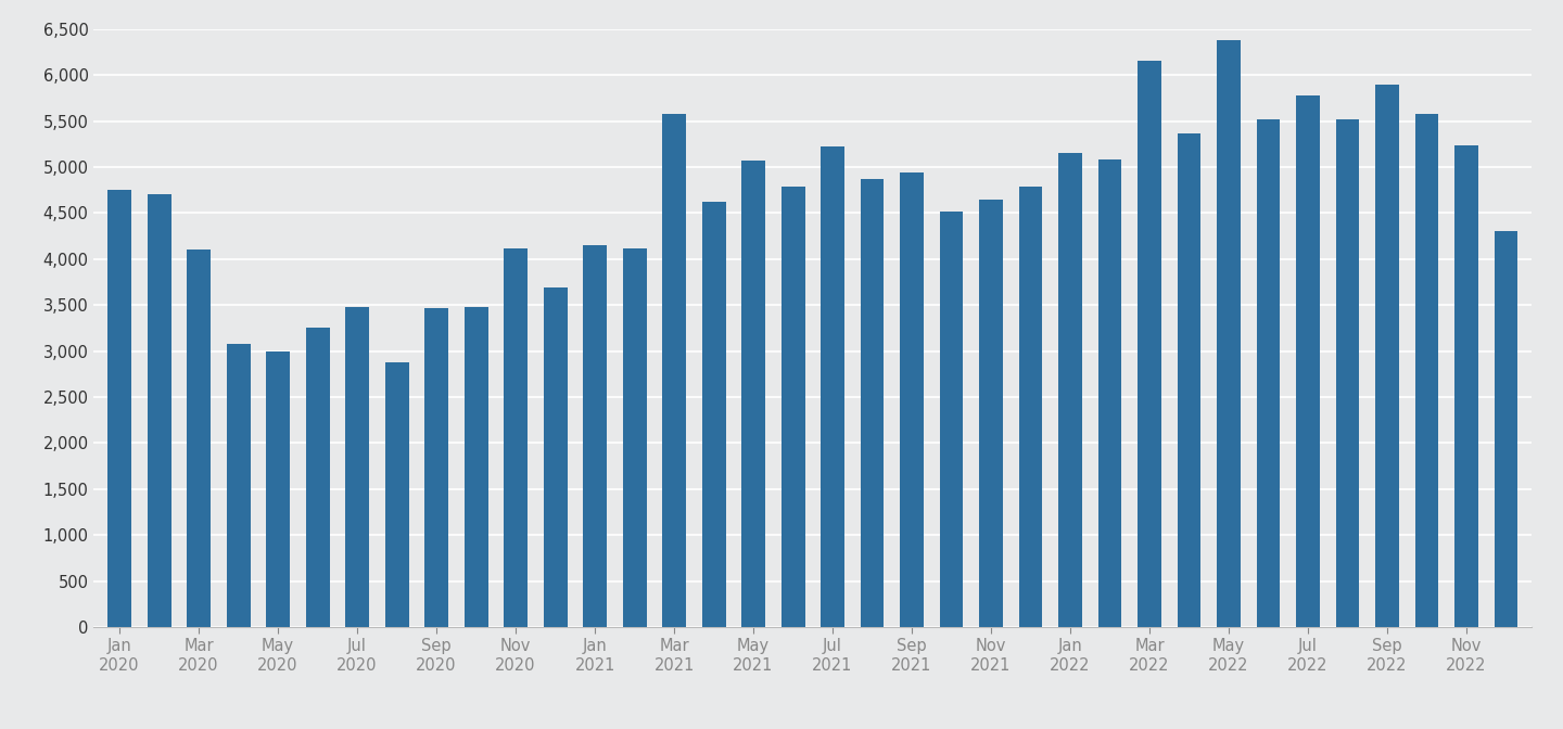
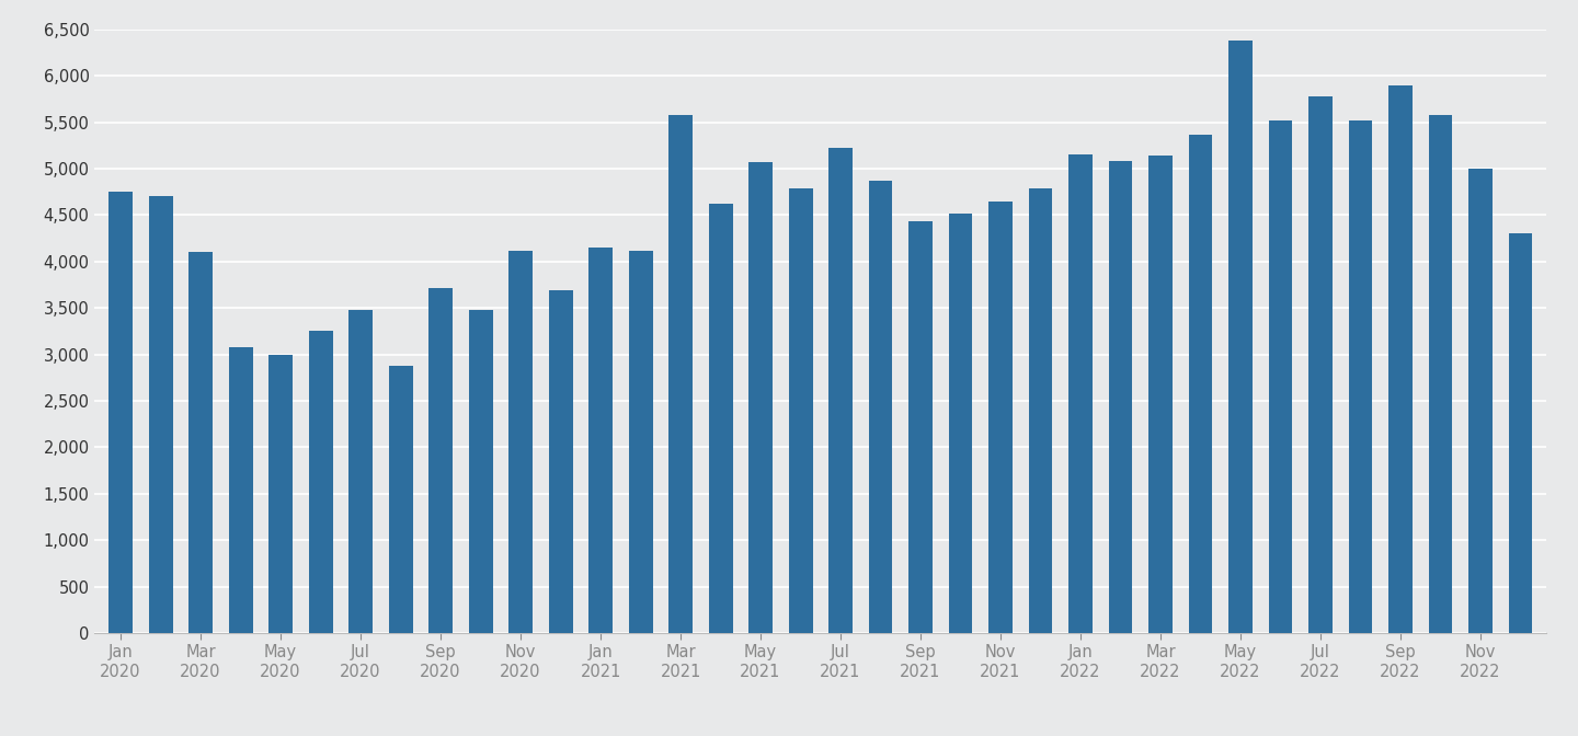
Sep 2020: 3,470 -> 3,720
Sep 2021: 4,940 -> 4,440
Mar 2022: 6,160 -> 5,140
Nov 2022: 5,240 -> 5,000
